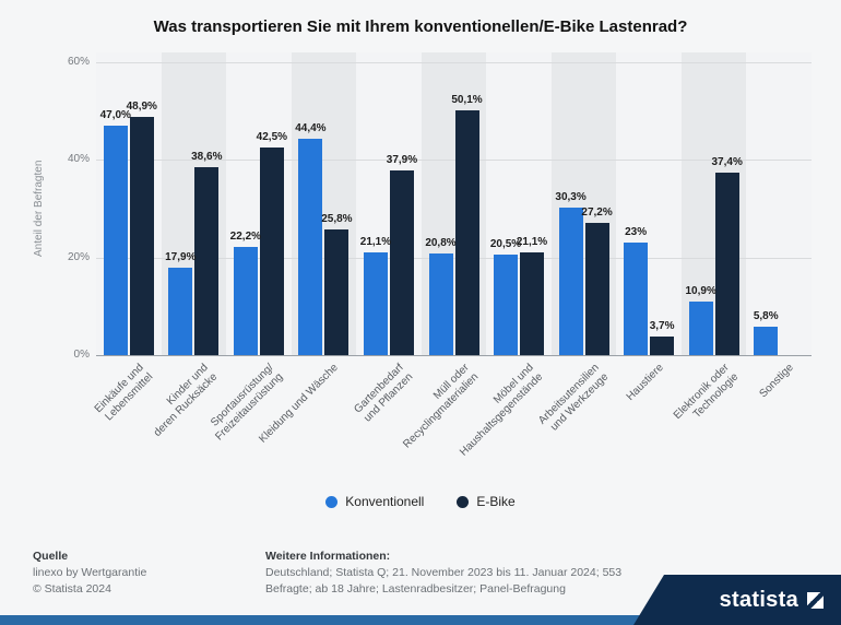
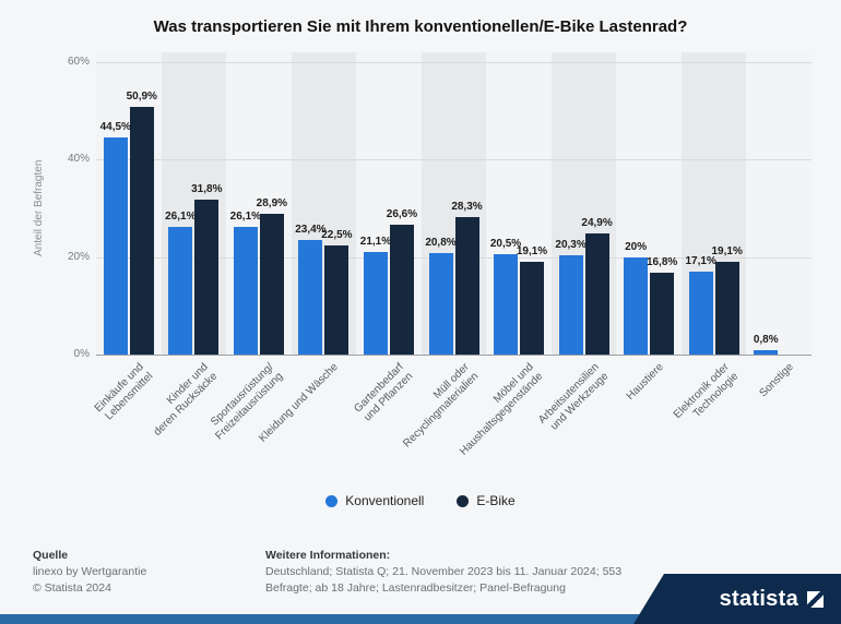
Konventionell/Einkäufe und Lebensmittel: 47,0% -> 44,5%
E-Bike/Einkäufe und Lebensmittel: 48,9% -> 50,9%
Konventionell/Kinder und deren Rucksäcke: 17,9% -> 26,1%
E-Bike/Kinder und deren Rucksäcke: 38,6% -> 31,8%
Konventionell/Sportausrüstung/ Freizeitausrüstung: 22,2% -> 26,1%
E-Bike/Sportausrüstung/ Freizeitausrüstung: 42,5% -> 28,9%
Konventionell/Kleidung und Wäsche: 44,4% -> 23,4%
E-Bike/Kleidung und Wäsche: 25,8% -> 22,5%
E-Bike/Gartenbedarf und Pflanzen: 37,9% -> 26,6%
E-Bike/Müll oder Recyclingmaterialien: 50,1% -> 28,3%
E-Bike/Möbel und Haushaltsgegenstände: 21,1% -> 19,1%
Konventionell/Arbeitsutensilien und Werkzeuge: 30,3% -> 20,3%
E-Bike/Arbeitsutensilien und Werkzeuge: 27,2% -> 24,9%
Konventionell/Haustiere: 23% -> 20%
E-Bike/Haustiere: 3,7% -> 16,8%
Konventionell/Elektronik oder Technologie: 10,9% -> 17,1%
E-Bike/Elektronik oder Technologie: 37,4% -> 19,1%
Konventionell/Sonstige: 5,8% -> 0,8%
